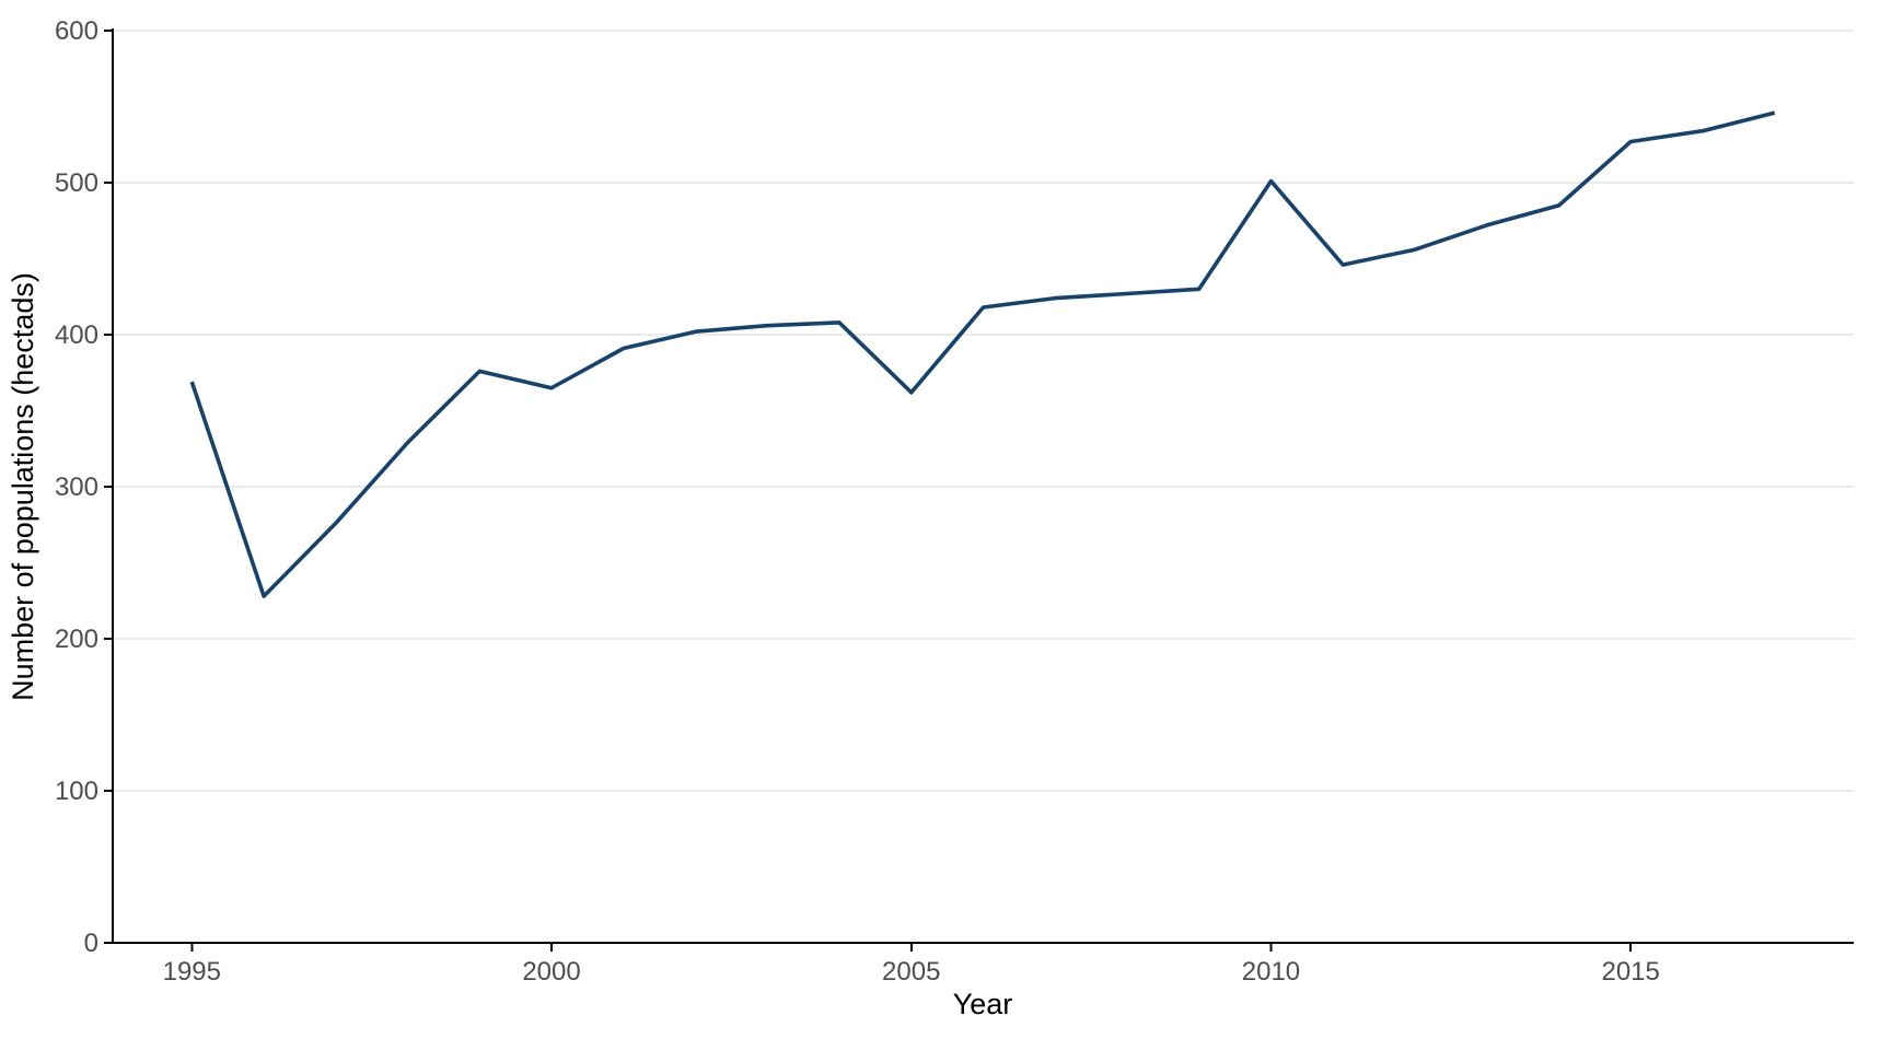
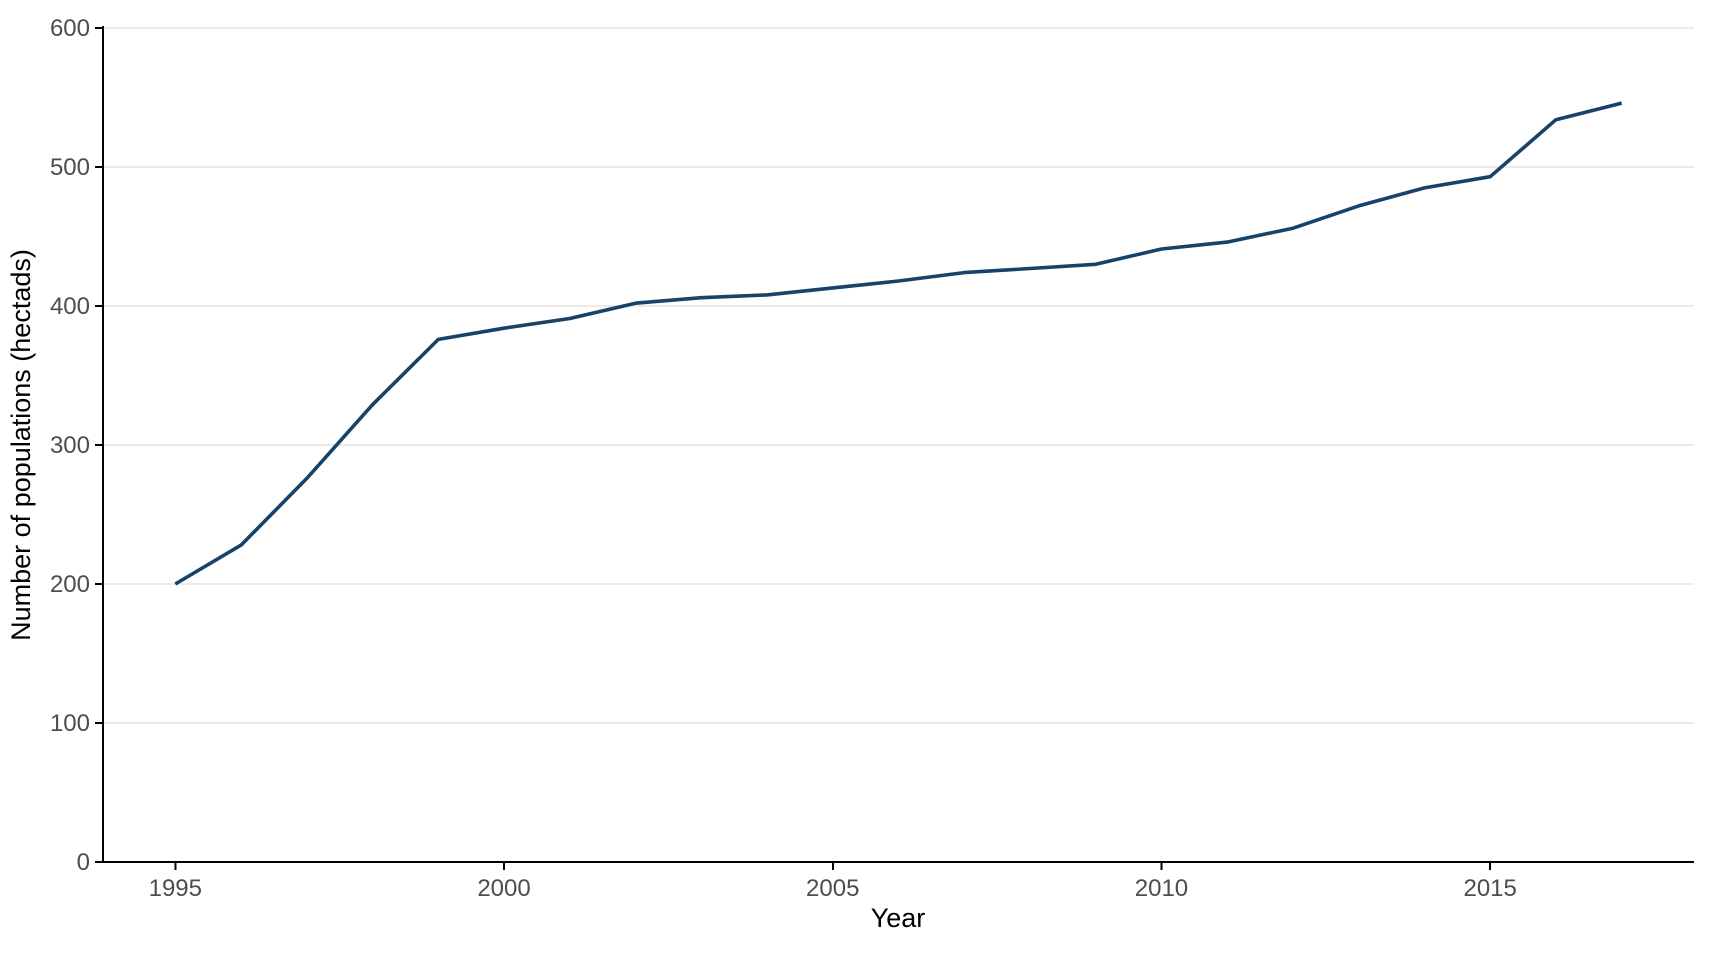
1995: 369 -> 200
2000: 365 -> 384
2005: 362 -> 413
2010: 501 -> 441
2015: 527 -> 493
